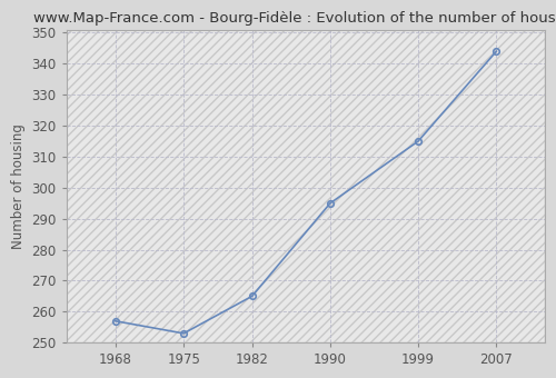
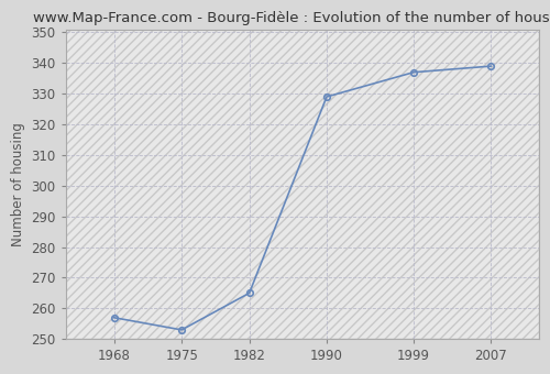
1990: 295 -> 329
1999: 315 -> 337
2007: 344 -> 339
